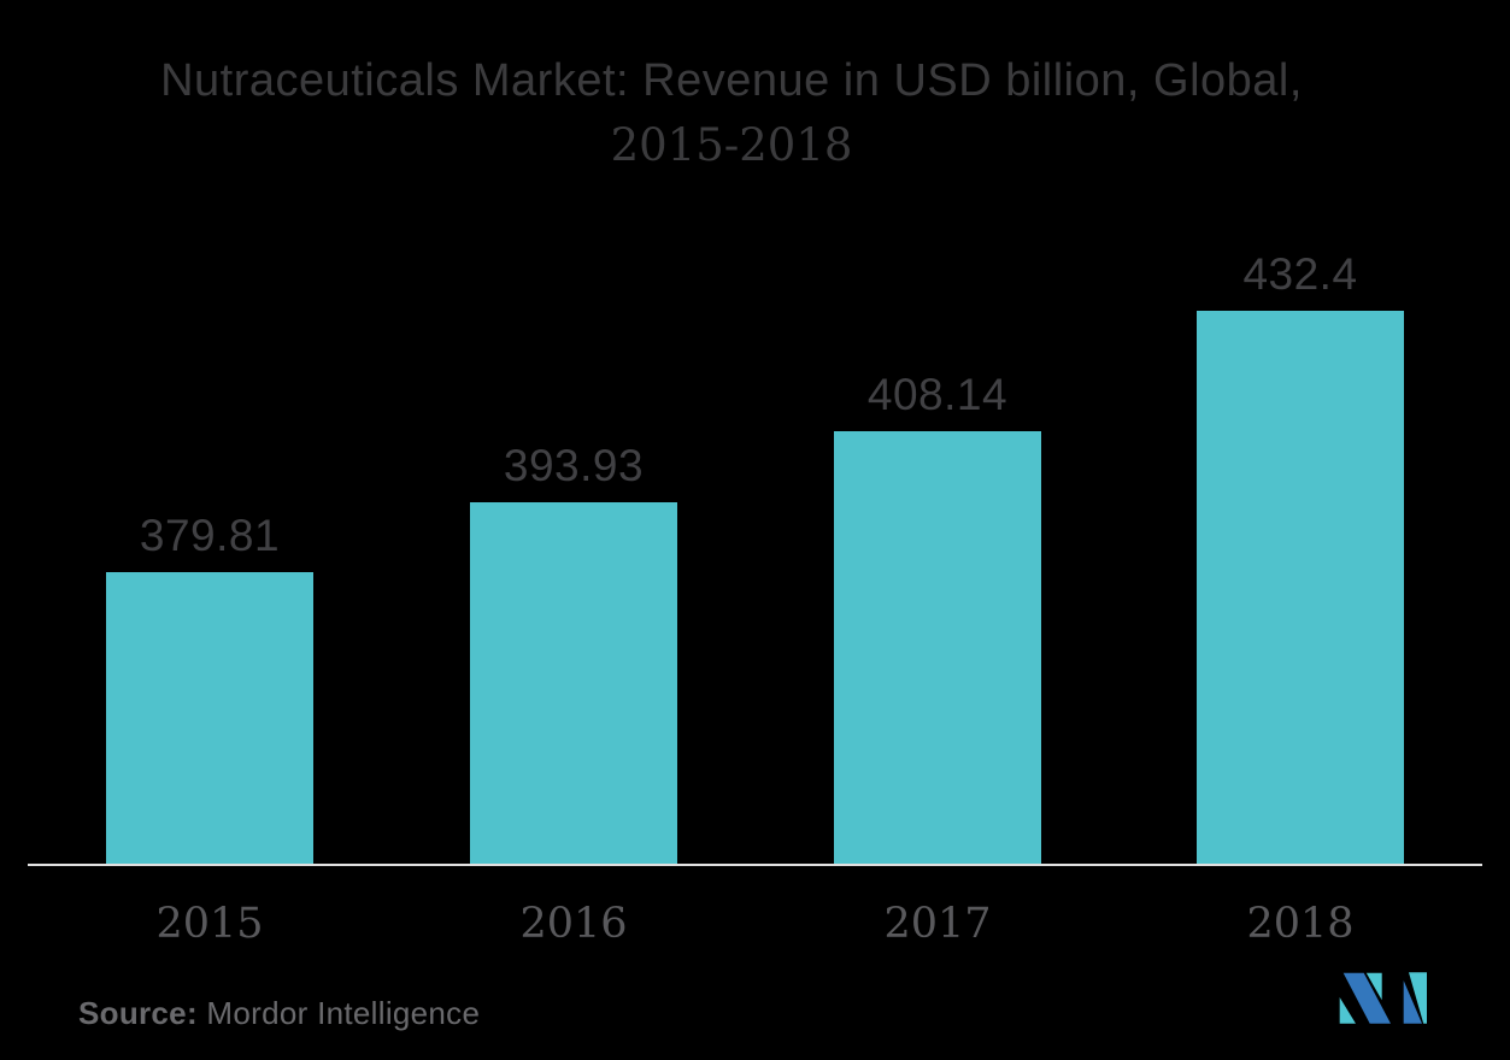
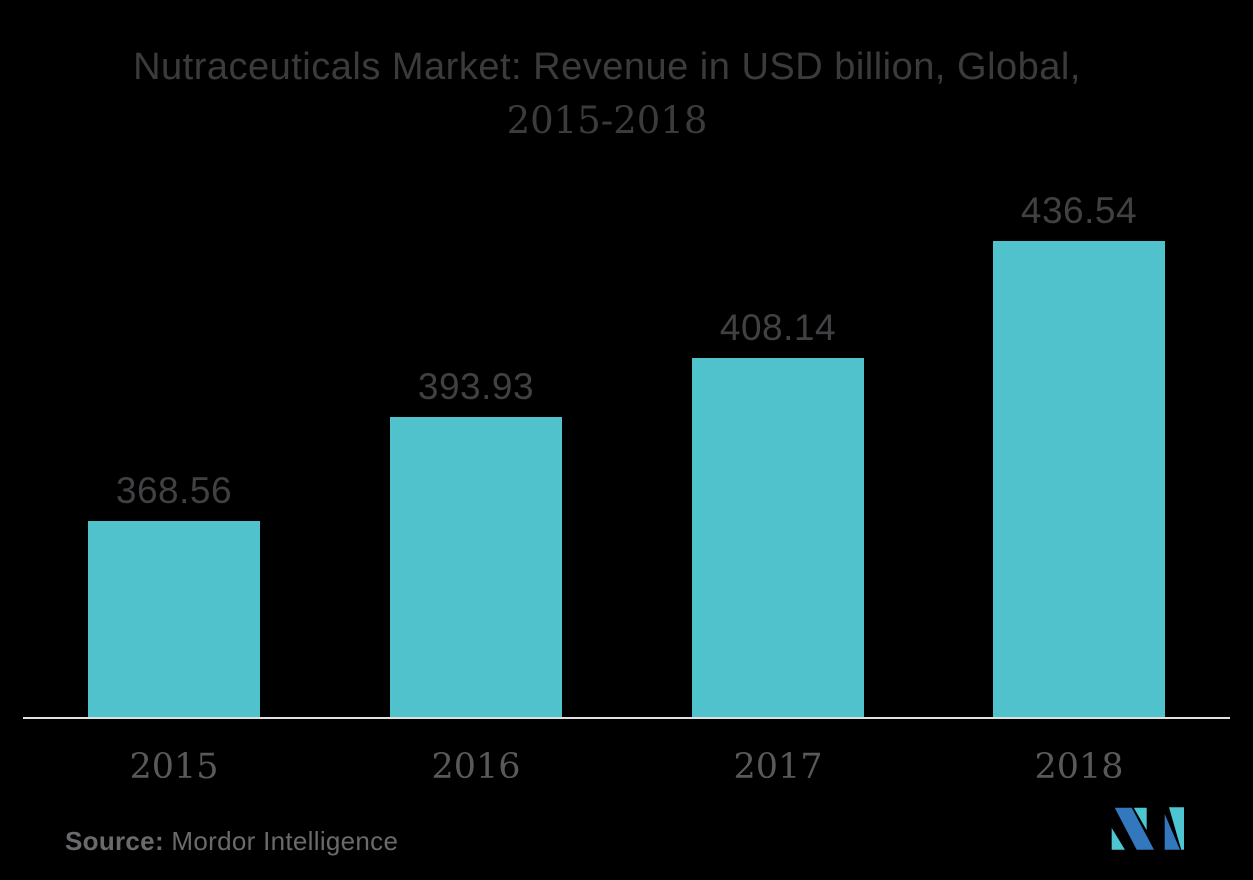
2015: 379.81 -> 368.56
2018: 432.4 -> 436.54
